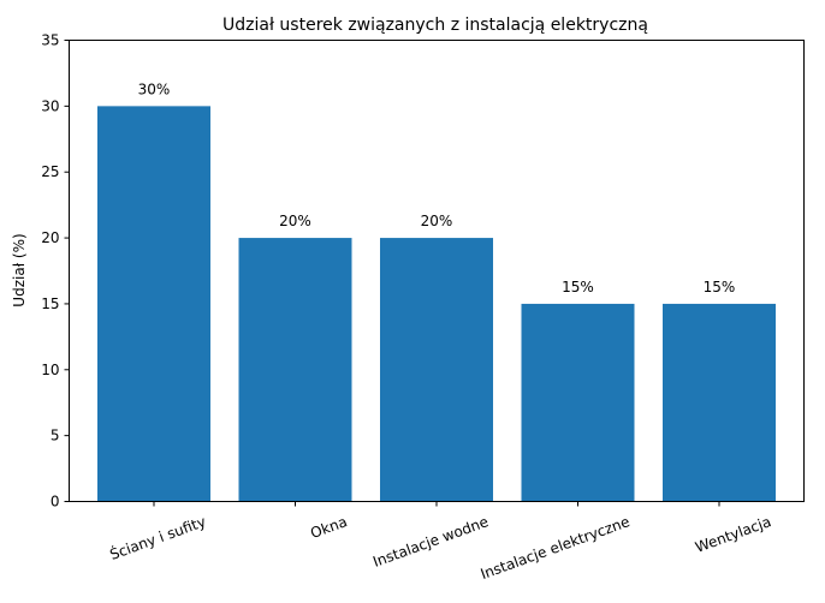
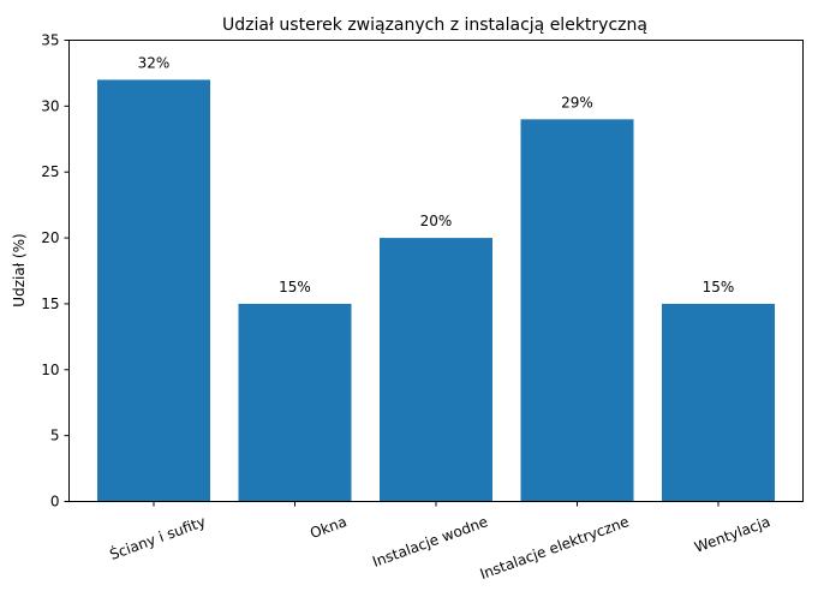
Ściany i sufity: 30% -> 32%
Okna: 20% -> 15%
Instalacje elektryczne: 15% -> 29%
